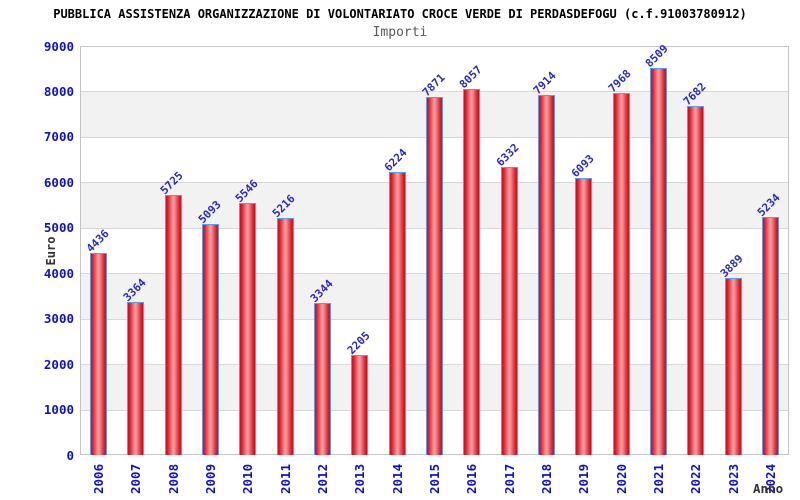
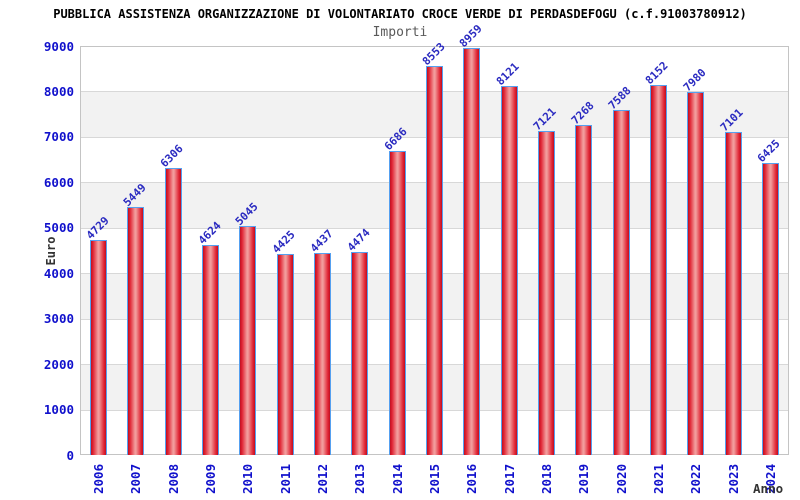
2006: 4436 -> 4729
2007: 3364 -> 5449
2008: 5725 -> 6306
2009: 5093 -> 4624
2010: 5546 -> 5045
2011: 5216 -> 4425
2012: 3344 -> 4437
2013: 2205 -> 4474
2014: 6224 -> 6686
2015: 7871 -> 8553
2016: 8057 -> 8959
2017: 6332 -> 8121
2018: 7914 -> 7121
2019: 6093 -> 7268
2020: 7968 -> 7588
2021: 8509 -> 8152
2022: 7682 -> 7980
2023: 3889 -> 7101
2024: 5234 -> 6425
